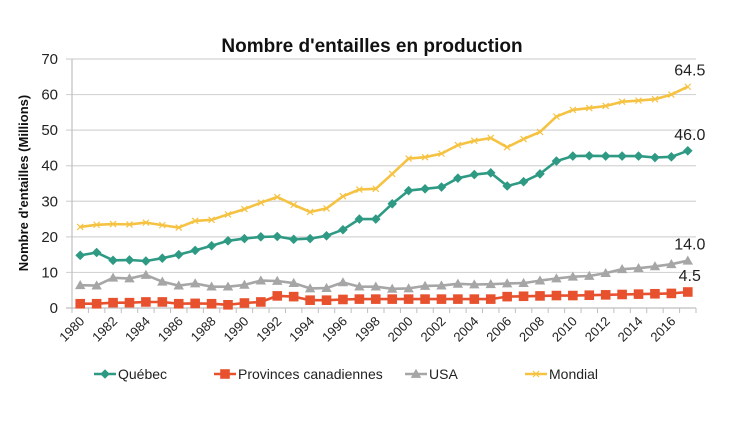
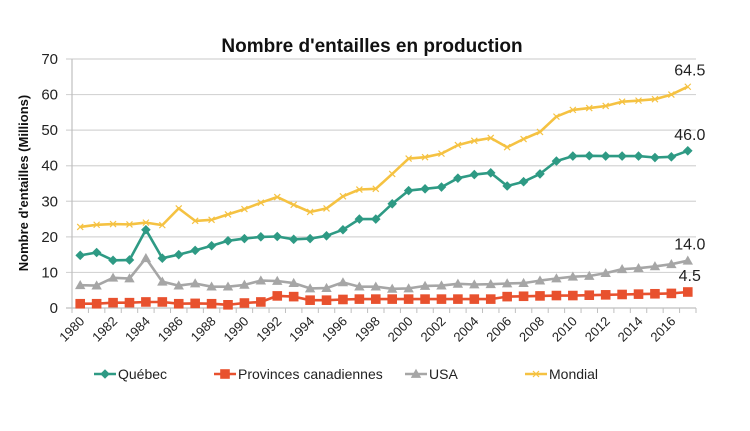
Québec/1984: 13 -> 22
USA/1984: 9 -> 14
Mondial/1986: 23 -> 28
